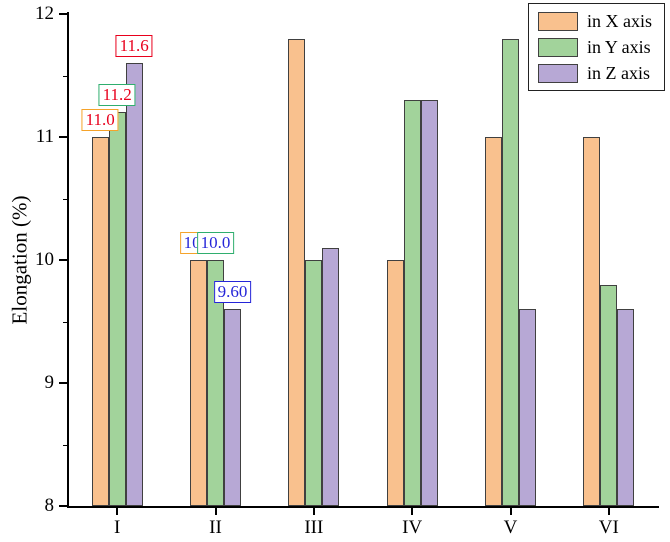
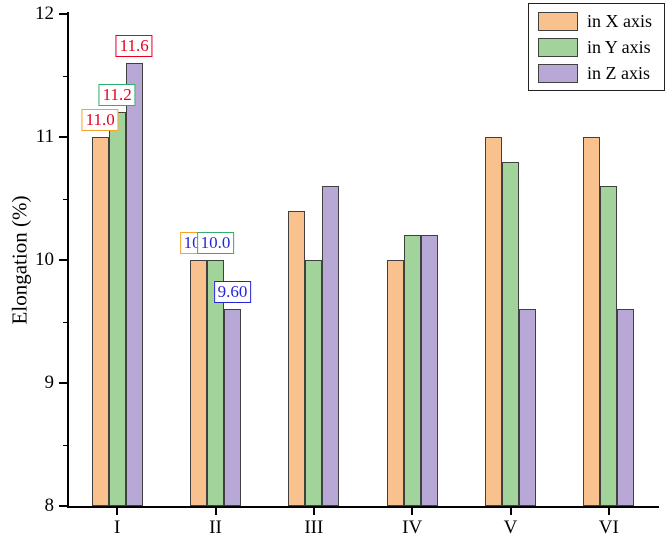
in X axis/III: 11.8 -> 10.4
in Z axis/III: 10.1 -> 10.6
in Y axis/IV: 11.3 -> 10.2
in Z axis/IV: 11.3 -> 10.2
in Y axis/V: 11.8 -> 10.8
in Y axis/VI: 9.8 -> 10.6
